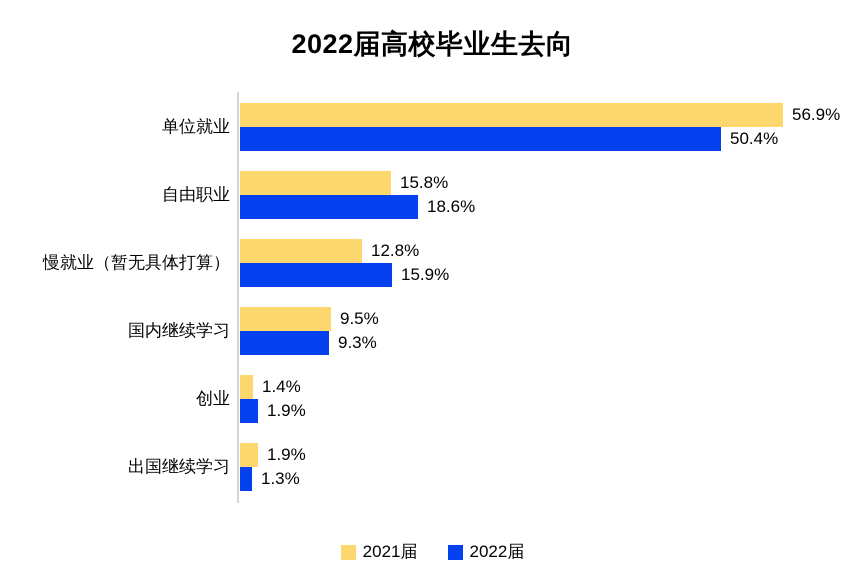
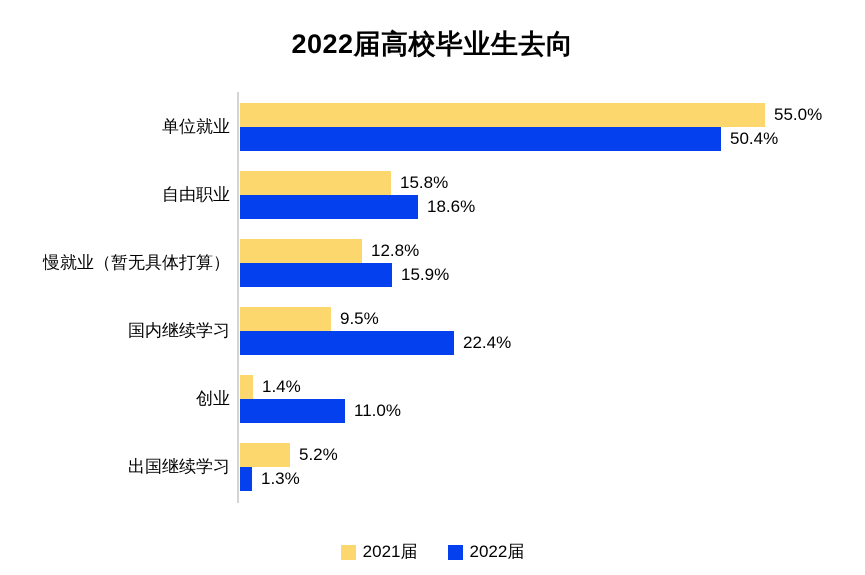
2021届/单位就业: 56.9% -> 55.0%
2022届/国内继续学习: 9.3% -> 22.4%
2022届/创业: 1.9% -> 11.0%
2021届/出国继续学习: 1.9% -> 5.2%
